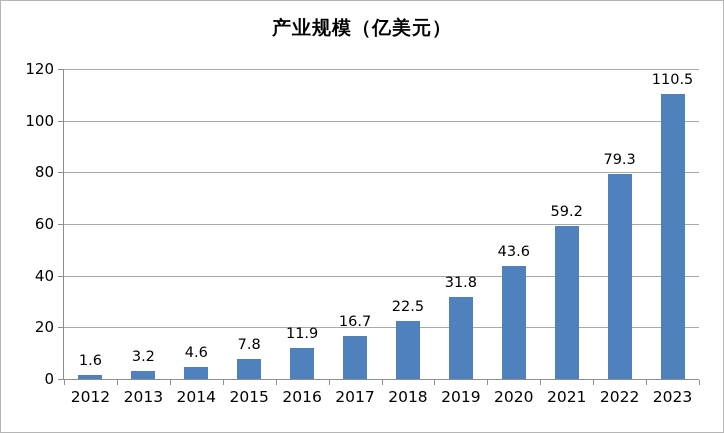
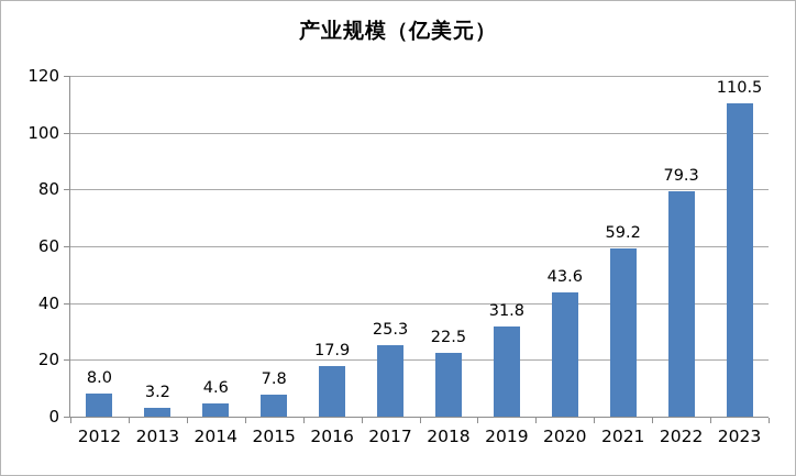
2012: 1.6 -> 8.0
2016: 11.9 -> 17.9
2017: 16.7 -> 25.3
